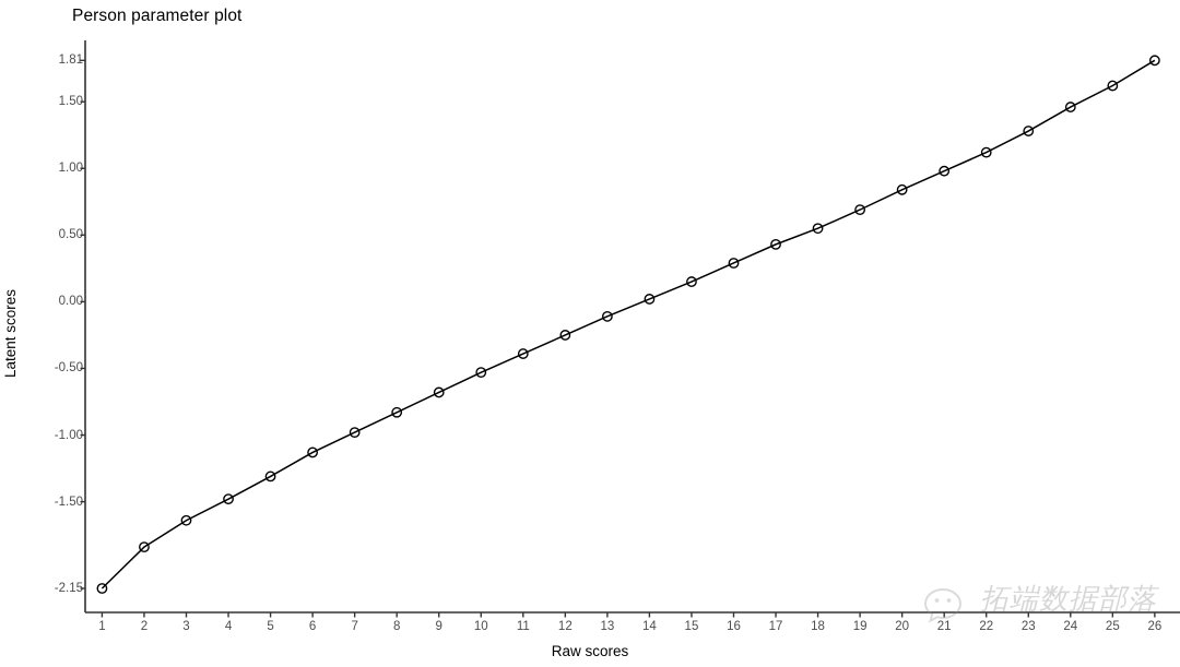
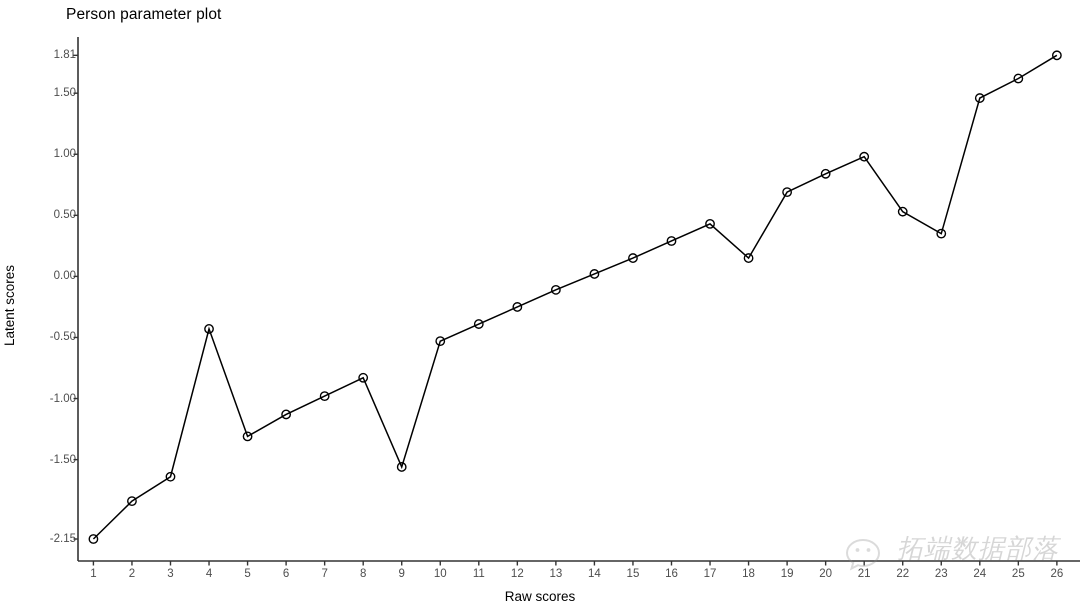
4: -1.48 -> -0.43
9: -0.68 -> -1.56
18: 0.55 -> 0.15
22: 1.12 -> 0.53
23: 1.28 -> 0.35
